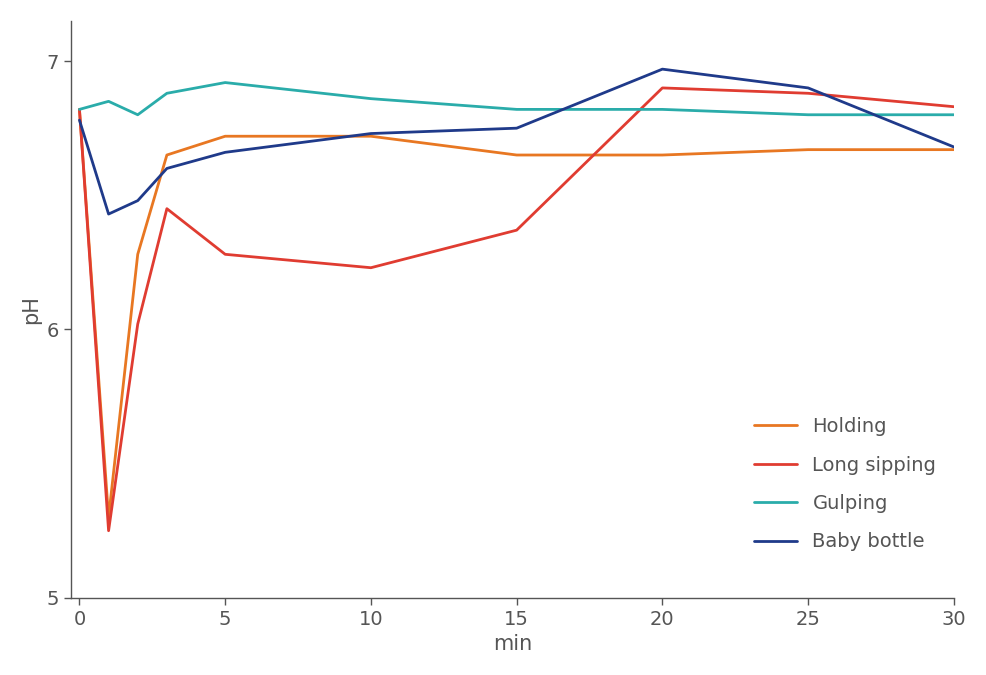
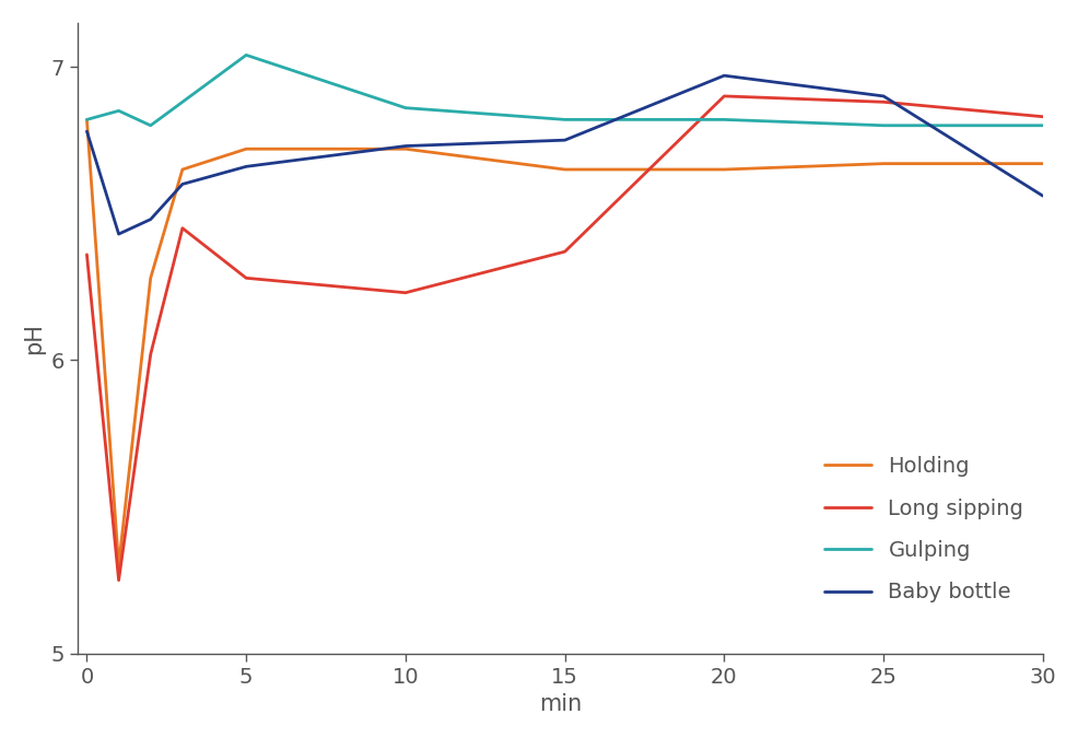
Long sipping/0: 6.82 -> 6.36
Gulping/5: 6.92 -> 7.04
Baby bottle/30: 6.68 -> 6.56
